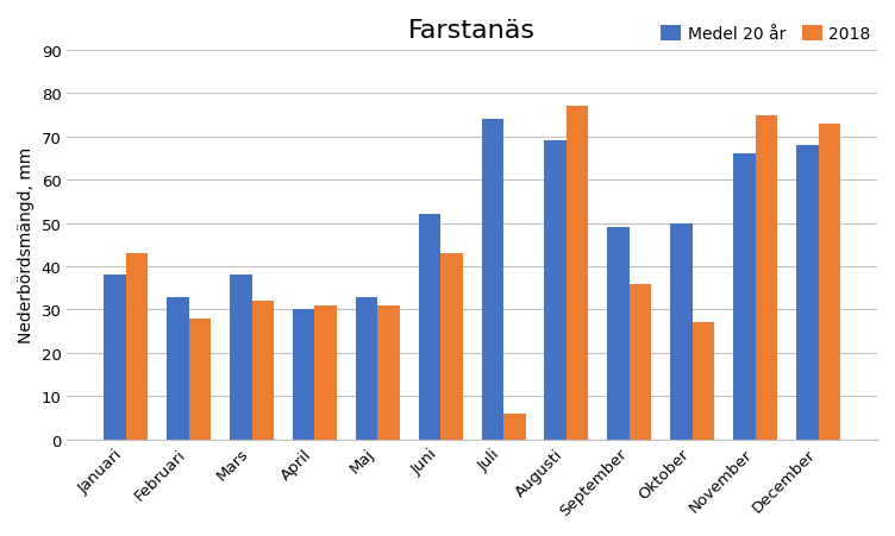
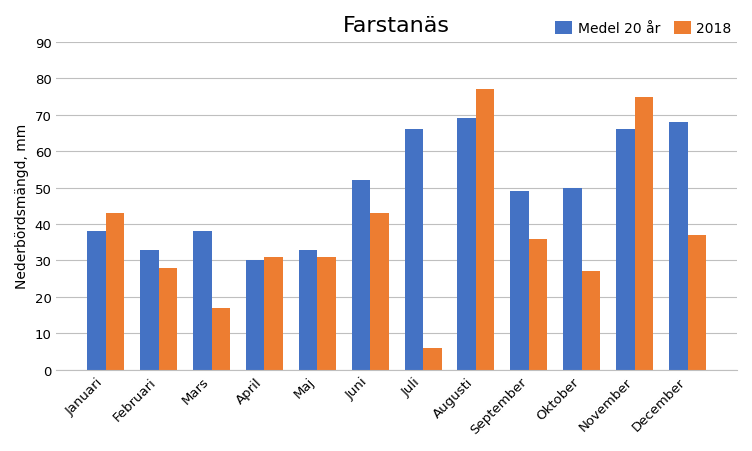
2018/Mars: 32 -> 17
Medel 20 år/Juli: 74 -> 66
2018/December: 73 -> 37
